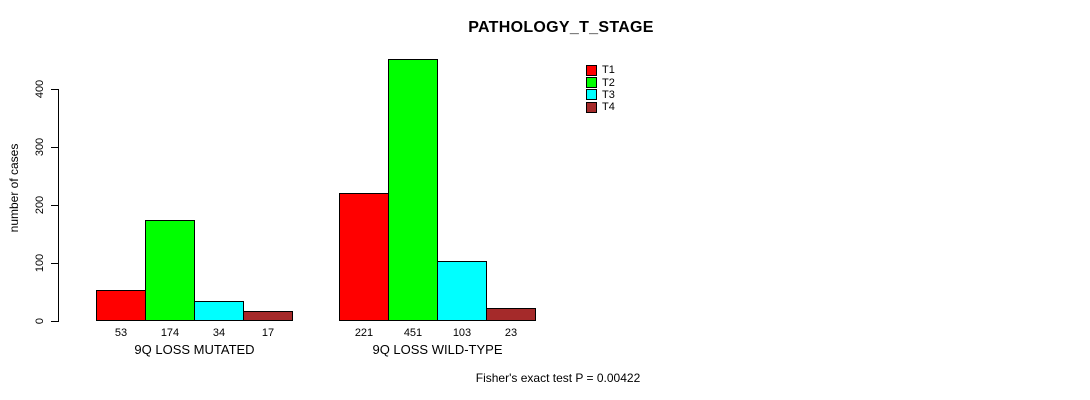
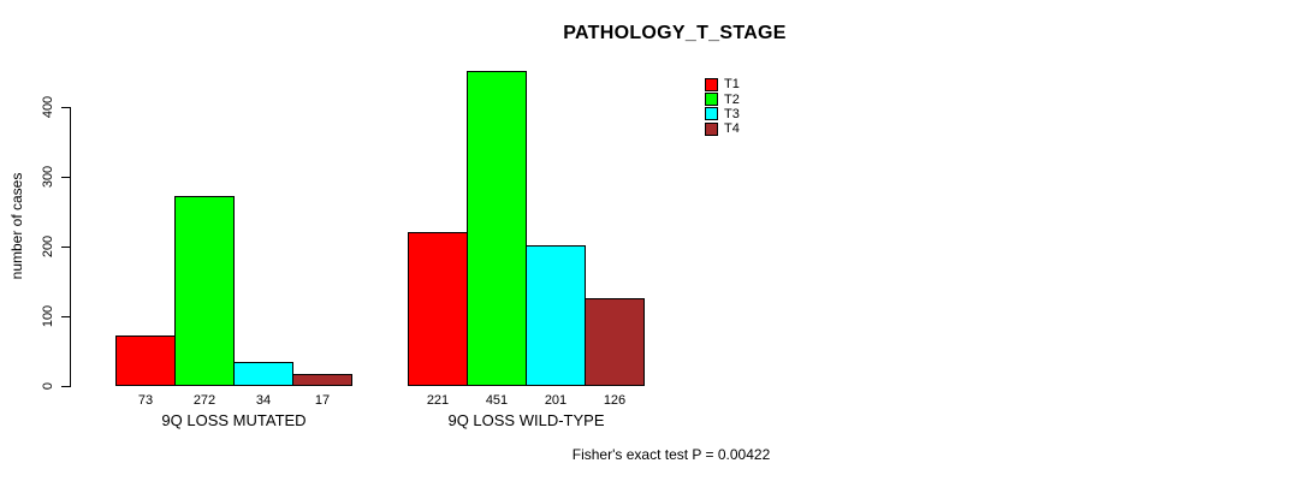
T1/9Q LOSS MUTATED: 53 -> 73
T2/9Q LOSS MUTATED: 174 -> 272
T3/9Q LOSS WILD-TYPE: 103 -> 201
T4/9Q LOSS WILD-TYPE: 23 -> 126
